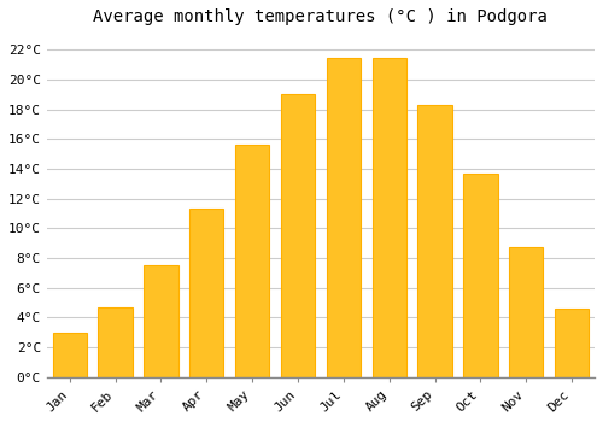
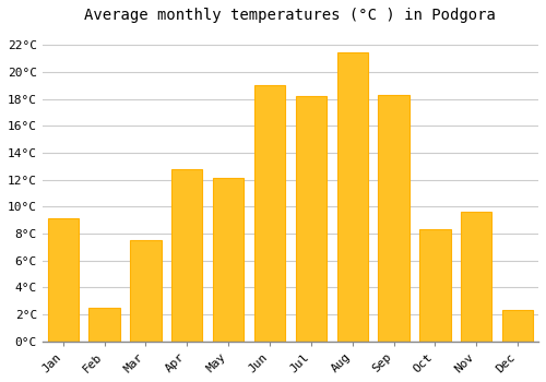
Jan: 3.0°C -> 9.1°C
Feb: 4.7°C -> 2.5°C
Apr: 11.3°C -> 12.8°C
May: 15.6°C -> 12.1°C
Jul: 21.5°C -> 18.2°C
Oct: 13.7°C -> 8.3°C
Nov: 8.7°C -> 9.6°C
Dec: 4.6°C -> 2.3°C
